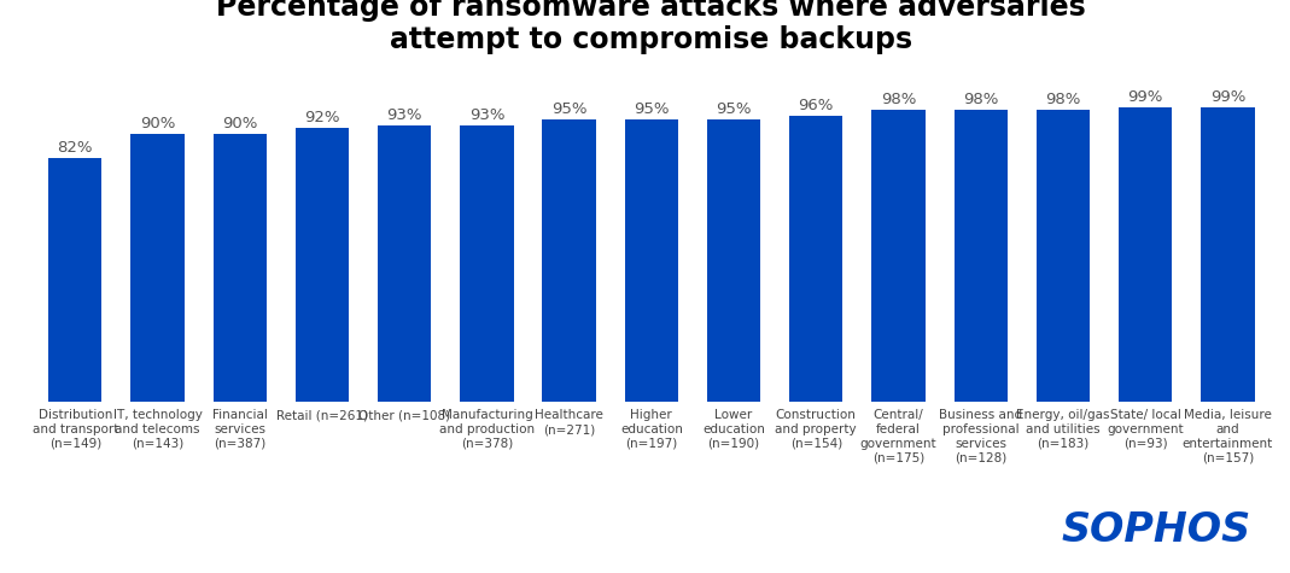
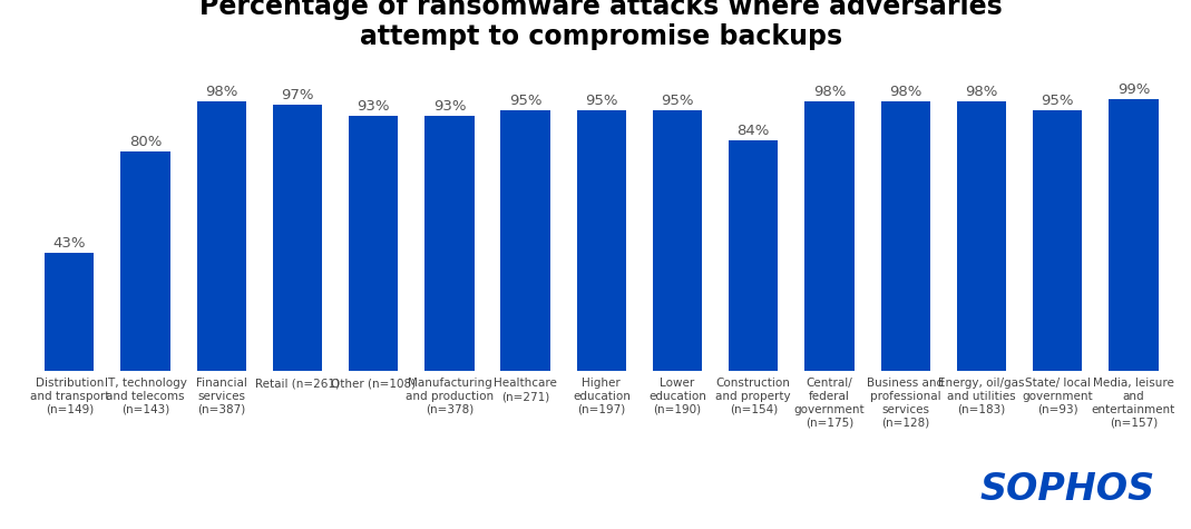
Distribution and transport (n=149): 82% -> 43%
IT, technology and telecoms (n=143): 90% -> 80%
Financial services (n=387): 90% -> 98%
Retail (n=261): 92% -> 97%
Construction and property (n=154): 96% -> 84%
State/ local government (n=93): 99% -> 95%
